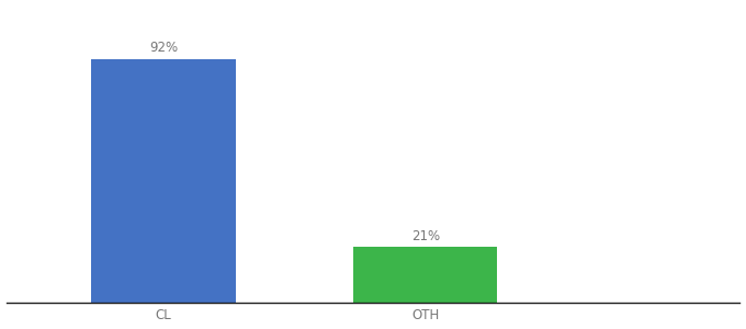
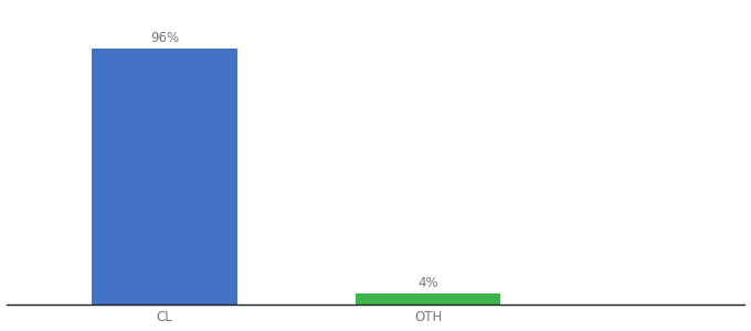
CL: 92% -> 96%
OTH: 21% -> 4%
